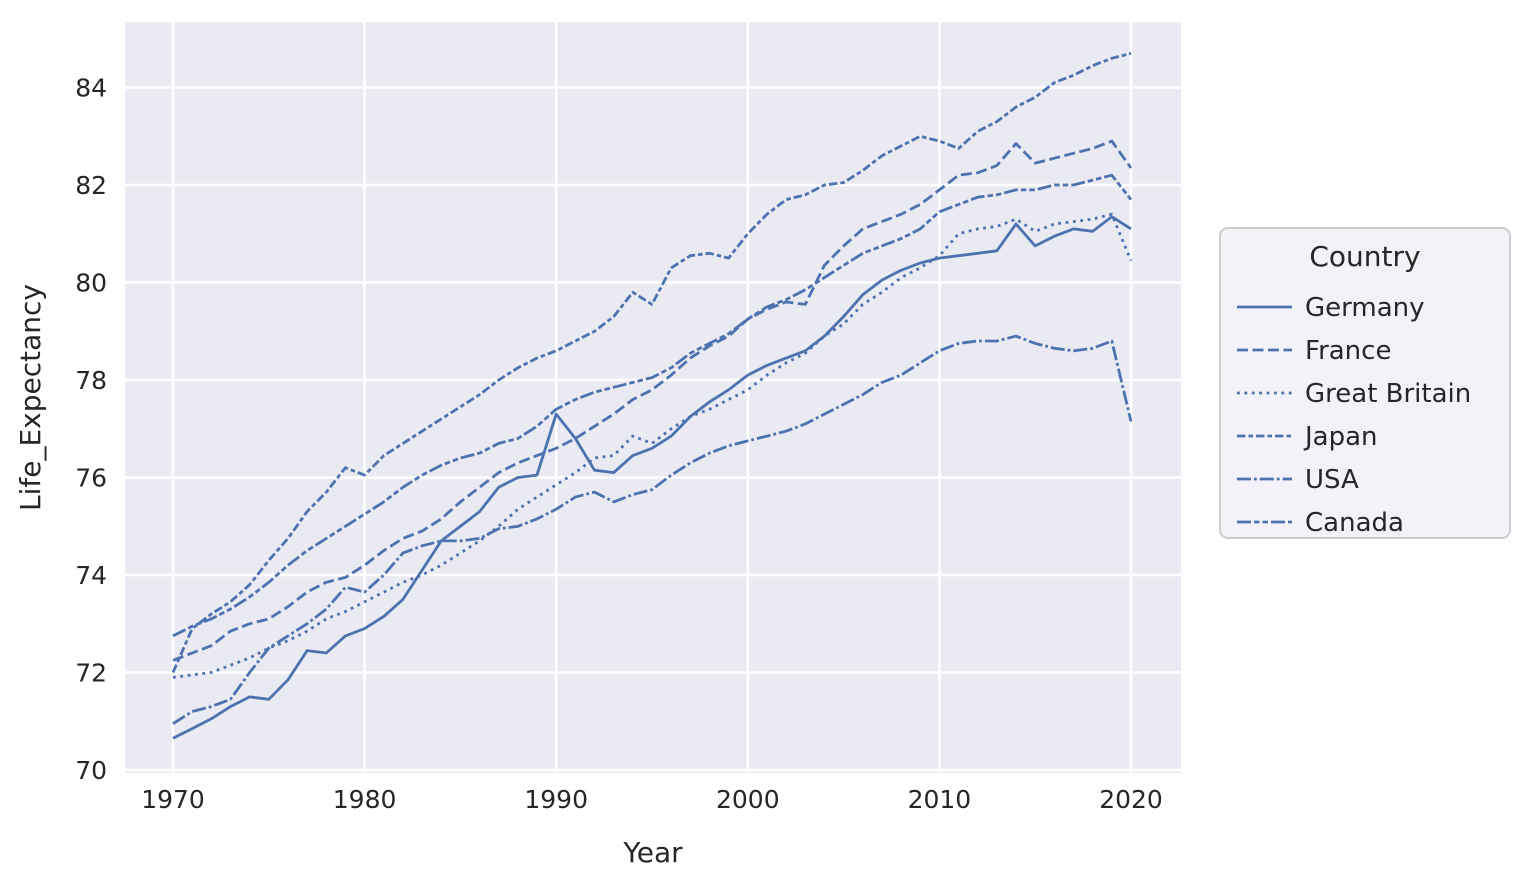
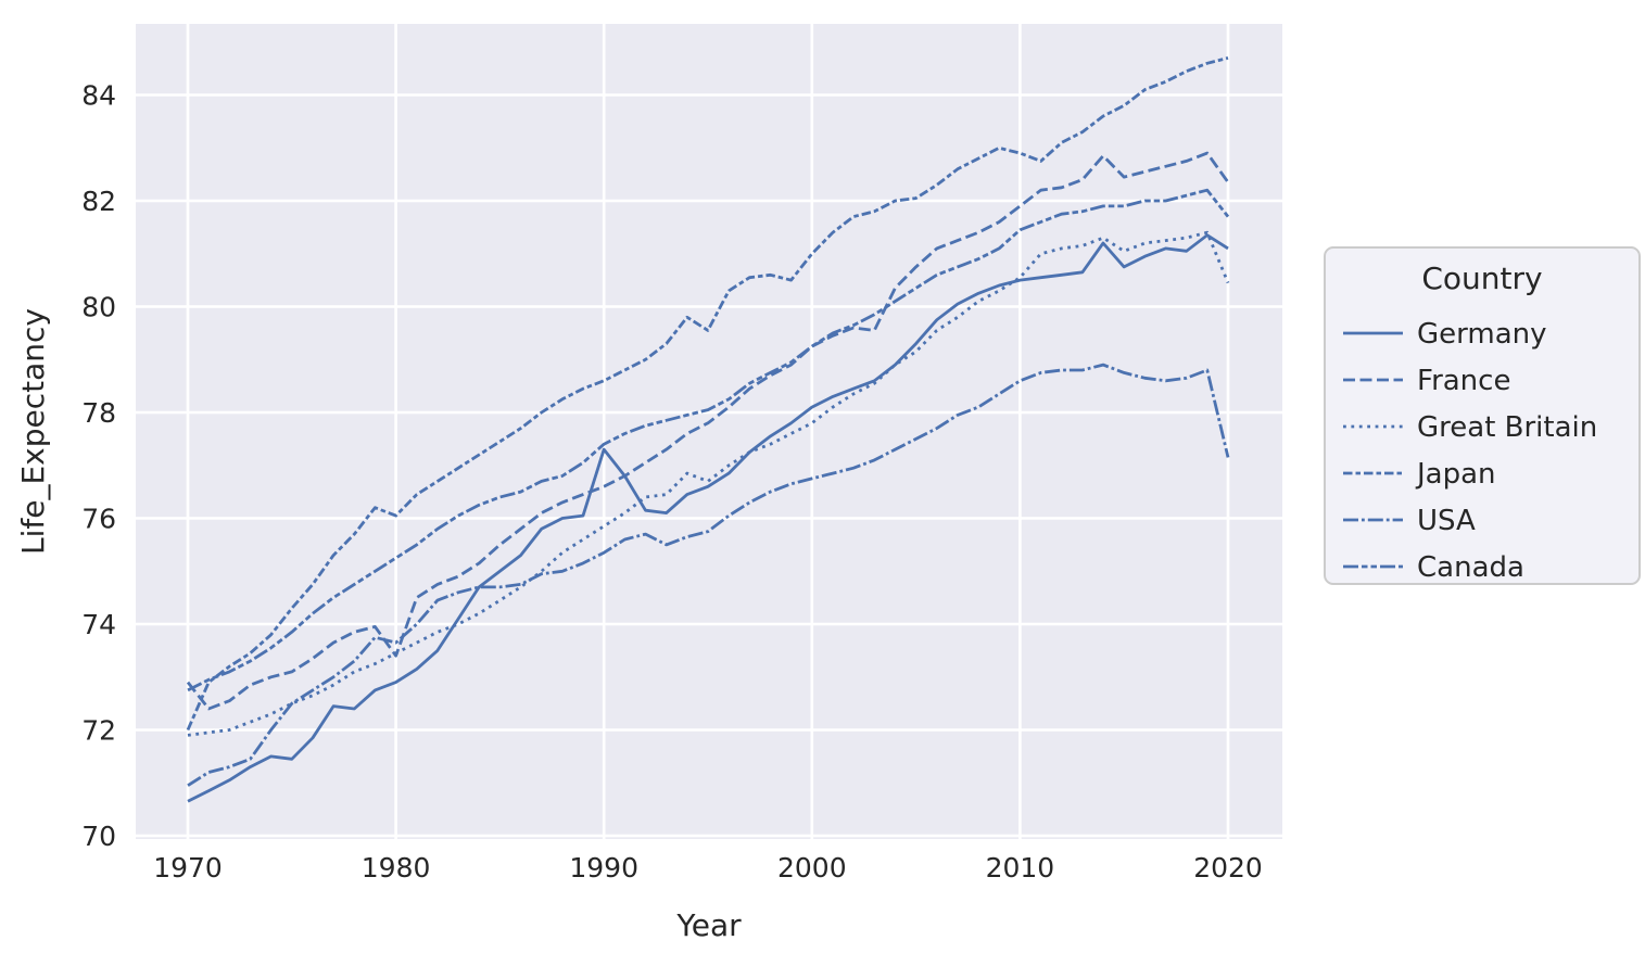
France/1970: 72.2 -> 72.9
France/1980: 74.2 -> 73.4
